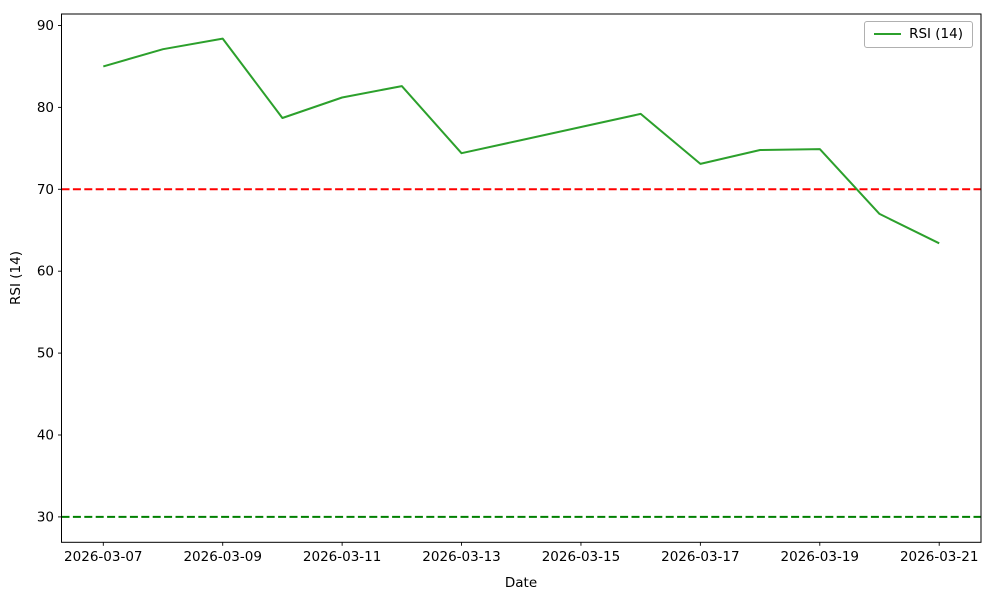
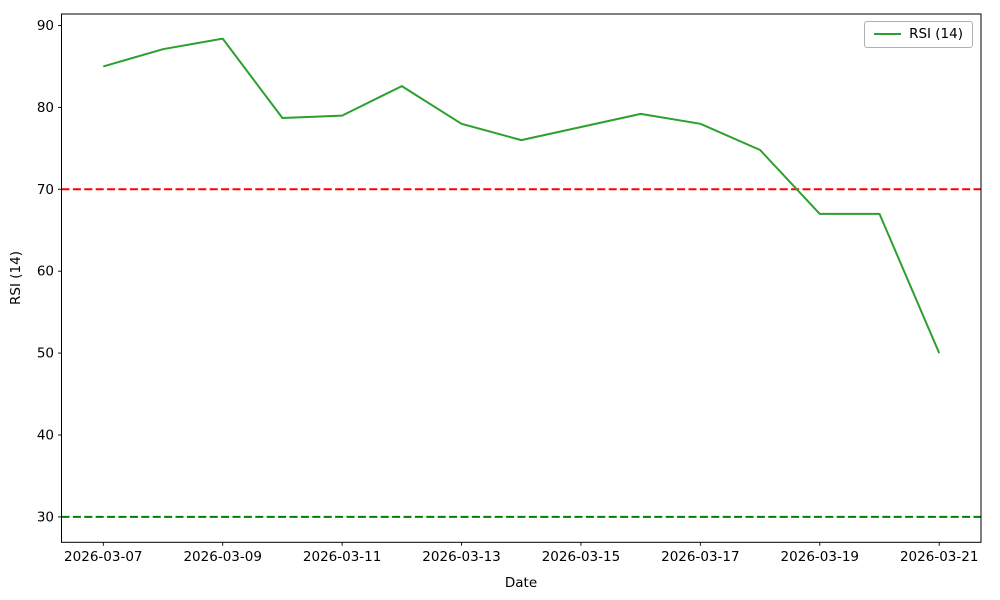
2026-03-11: 81 -> 79
2026-03-13: 74 -> 78
2026-03-17: 73 -> 78
2026-03-19: 75 -> 67
2026-03-21: 63 -> 50
